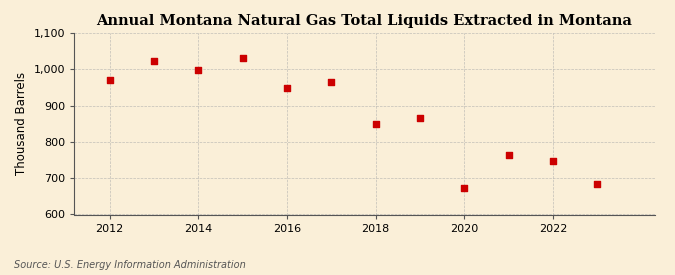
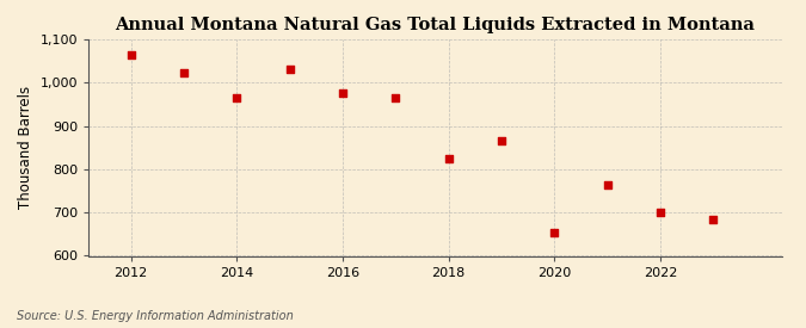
2012: 970 -> 1,065
2014: 999 -> 965
2016: 948 -> 975
2018: 850 -> 825
2020: 674 -> 655
2022: 748 -> 700
